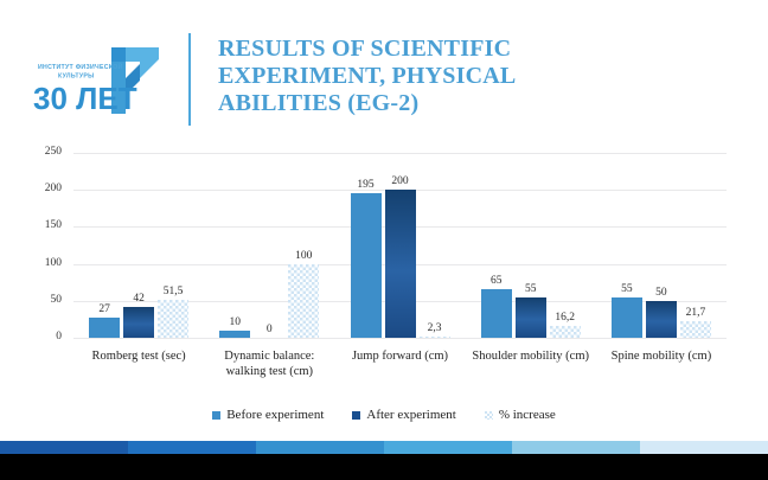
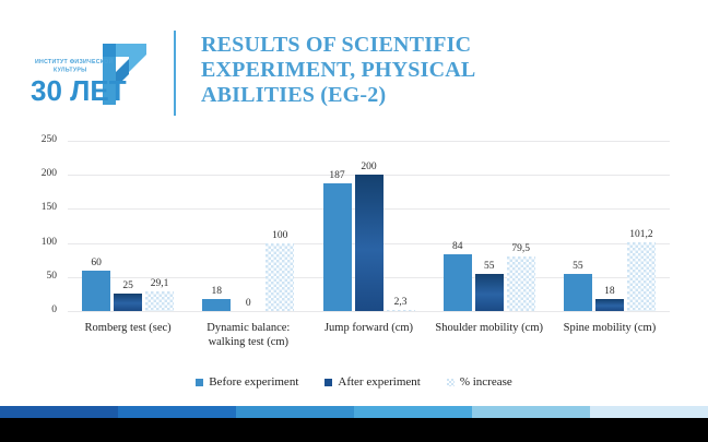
Before experiment/Romberg test (sec): 27 -> 60
After experiment/Romberg test (sec): 42 -> 25
% increase/Romberg test (sec): 51,5 -> 29,1
Before experiment/Dynamic balance: walking test (cm): 10 -> 18
Before experiment/Jump forward (cm): 195 -> 187
Before experiment/Shoulder mobility (cm): 65 -> 84
% increase/Shoulder mobility (cm): 16,2 -> 79,5
After experiment/Spine mobility (cm): 50 -> 18
% increase/Spine mobility (cm): 21,7 -> 101,2
